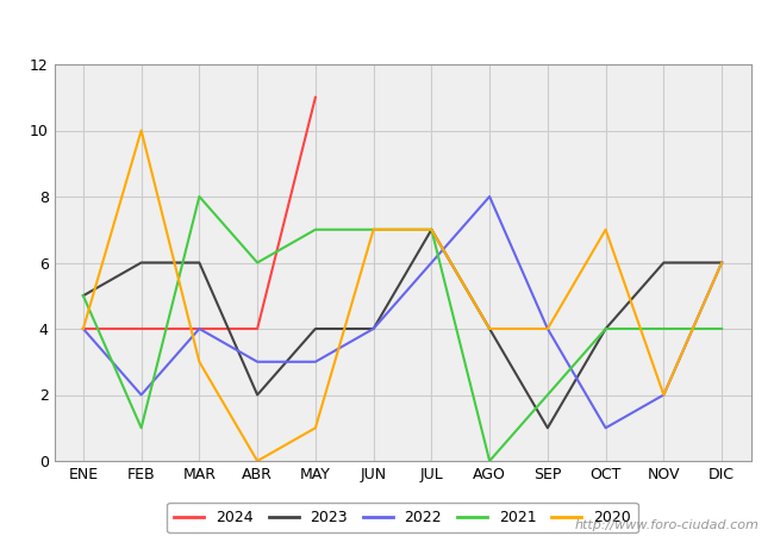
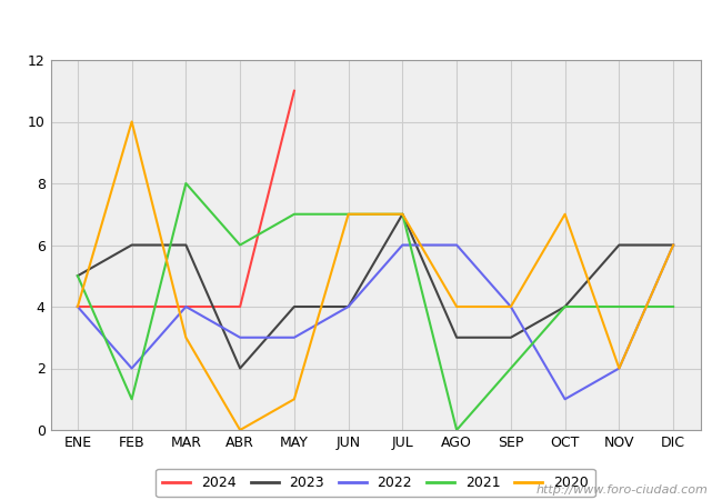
2023/AGO: 4 -> 3
2022/AGO: 8 -> 6
2023/SEP: 1 -> 3
